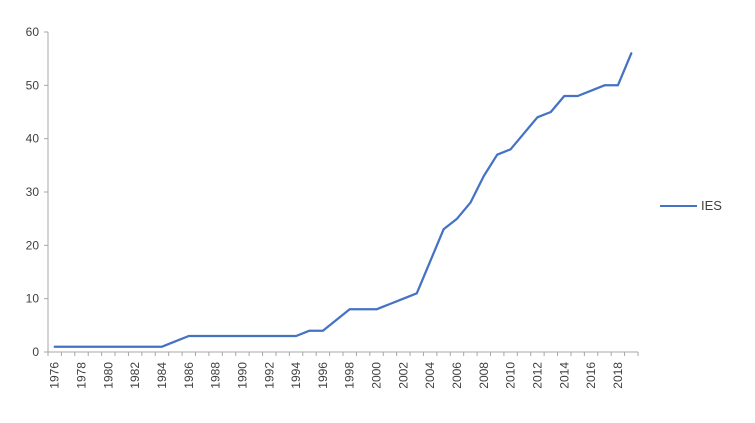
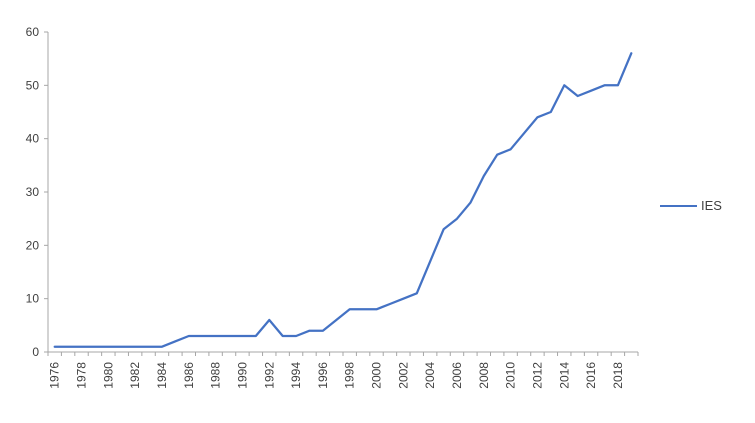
1992: 3 -> 6
2014: 48 -> 50
